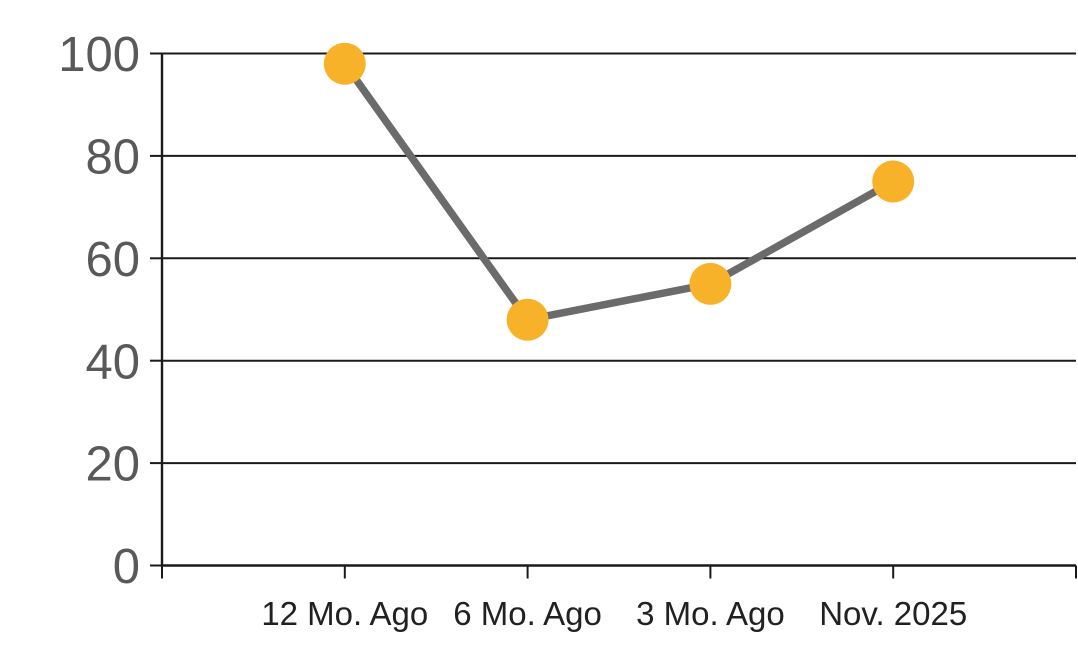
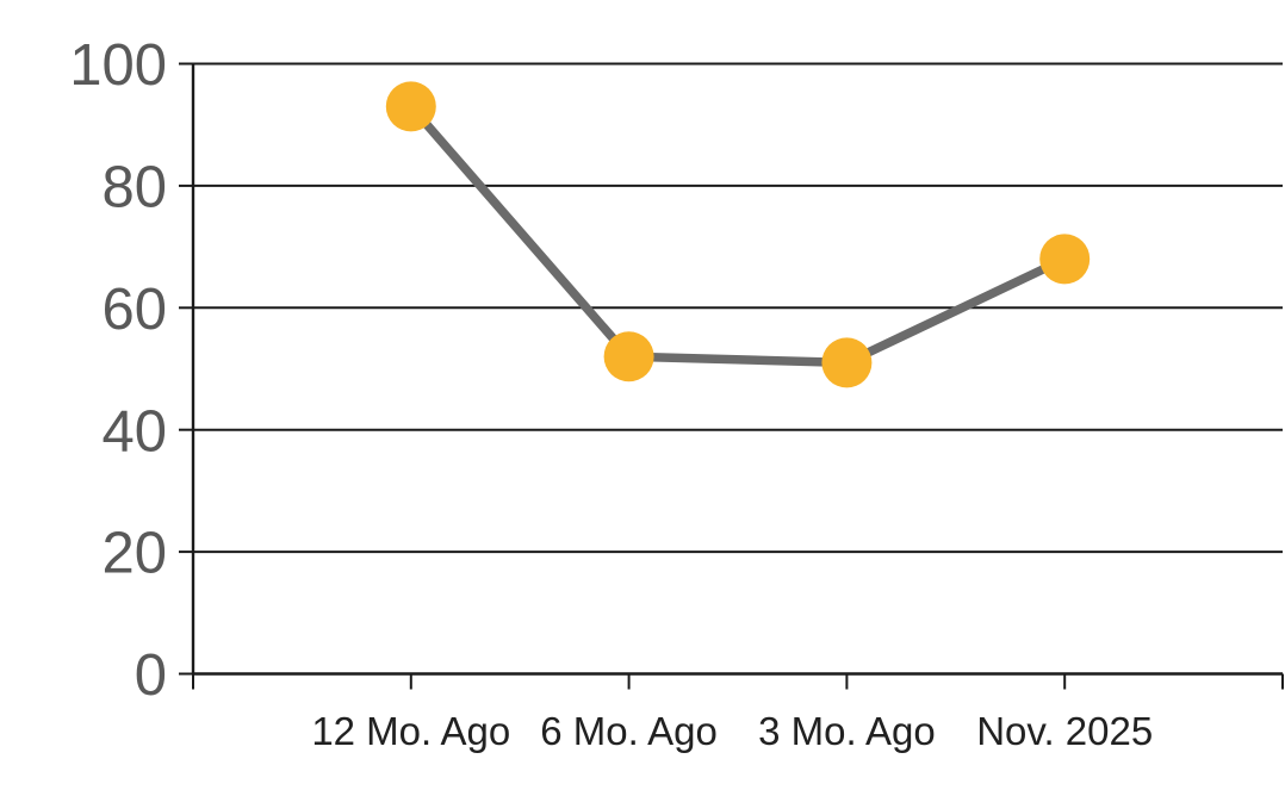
12 Mo. Ago: 98 -> 93
6 Mo. Ago: 48 -> 52
3 Mo. Ago: 55 -> 51
Nov. 2025: 75 -> 68
